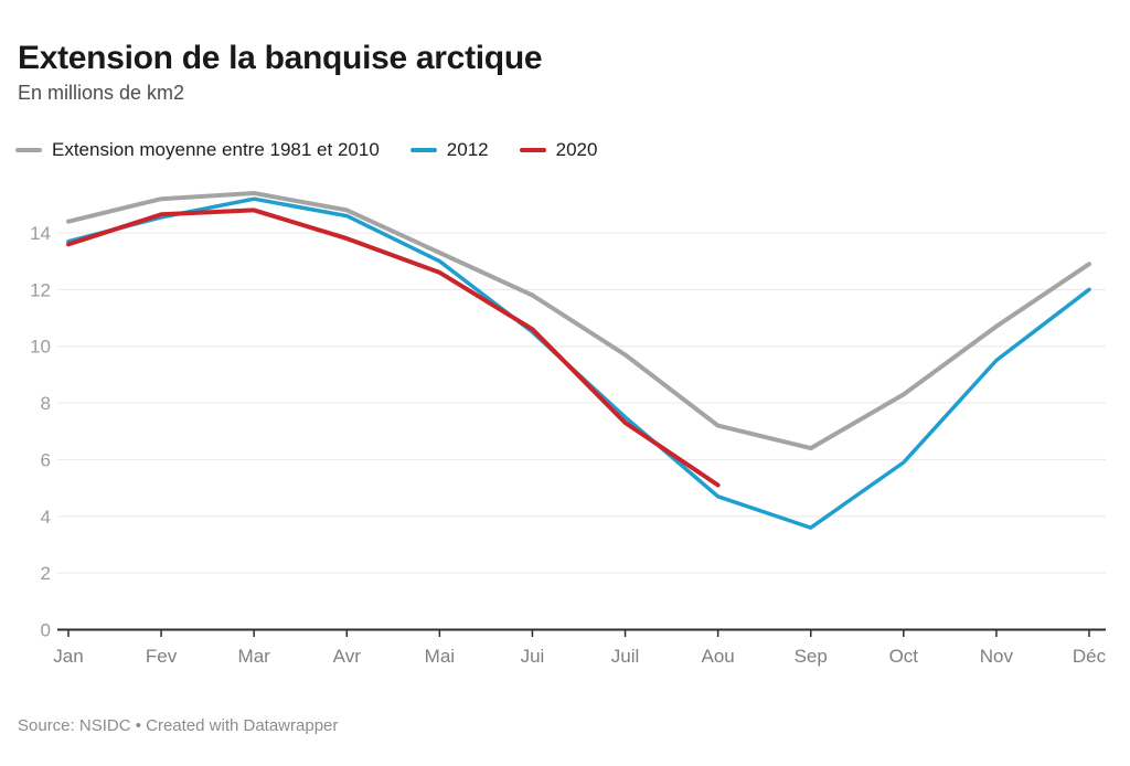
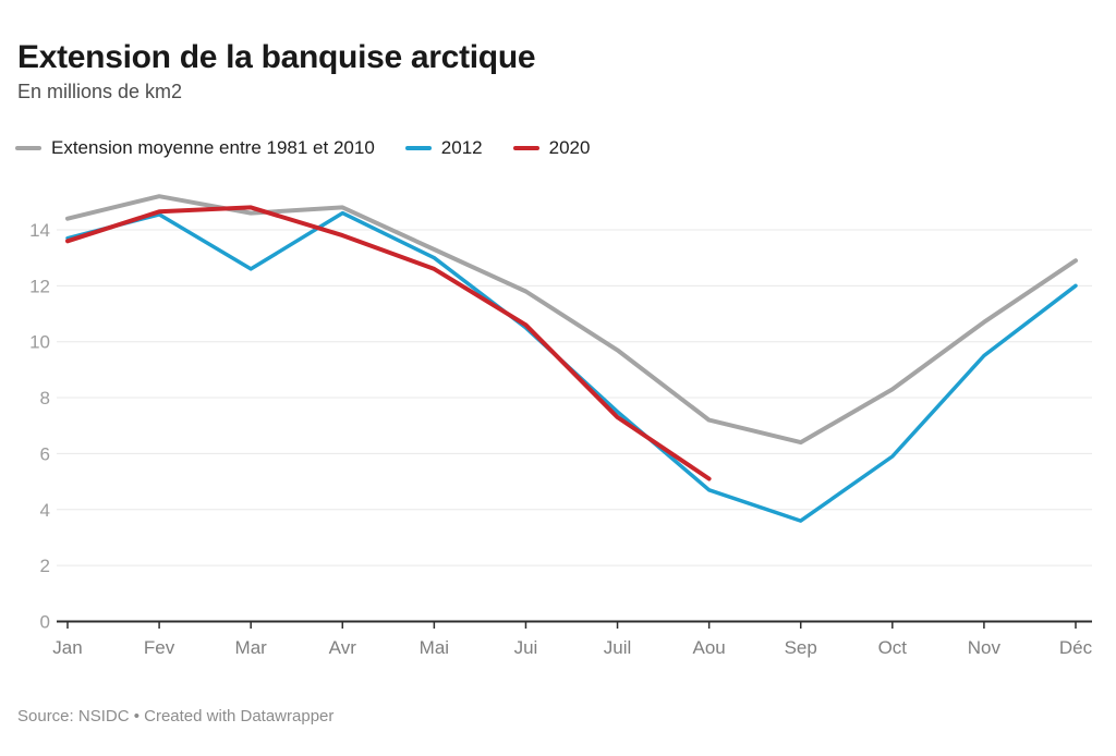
Extension moyenne entre 1981 et 2010/Mar: 15.4 -> 14.6
2012/Mar: 15.2 -> 12.6
